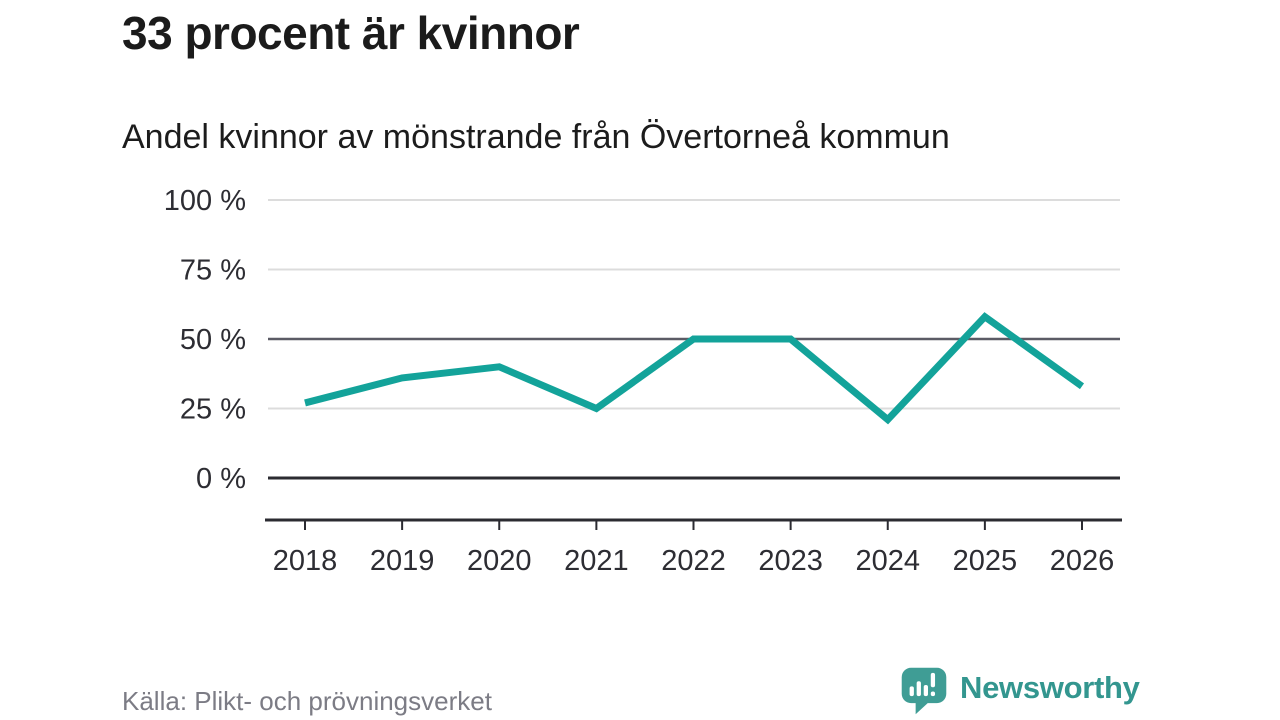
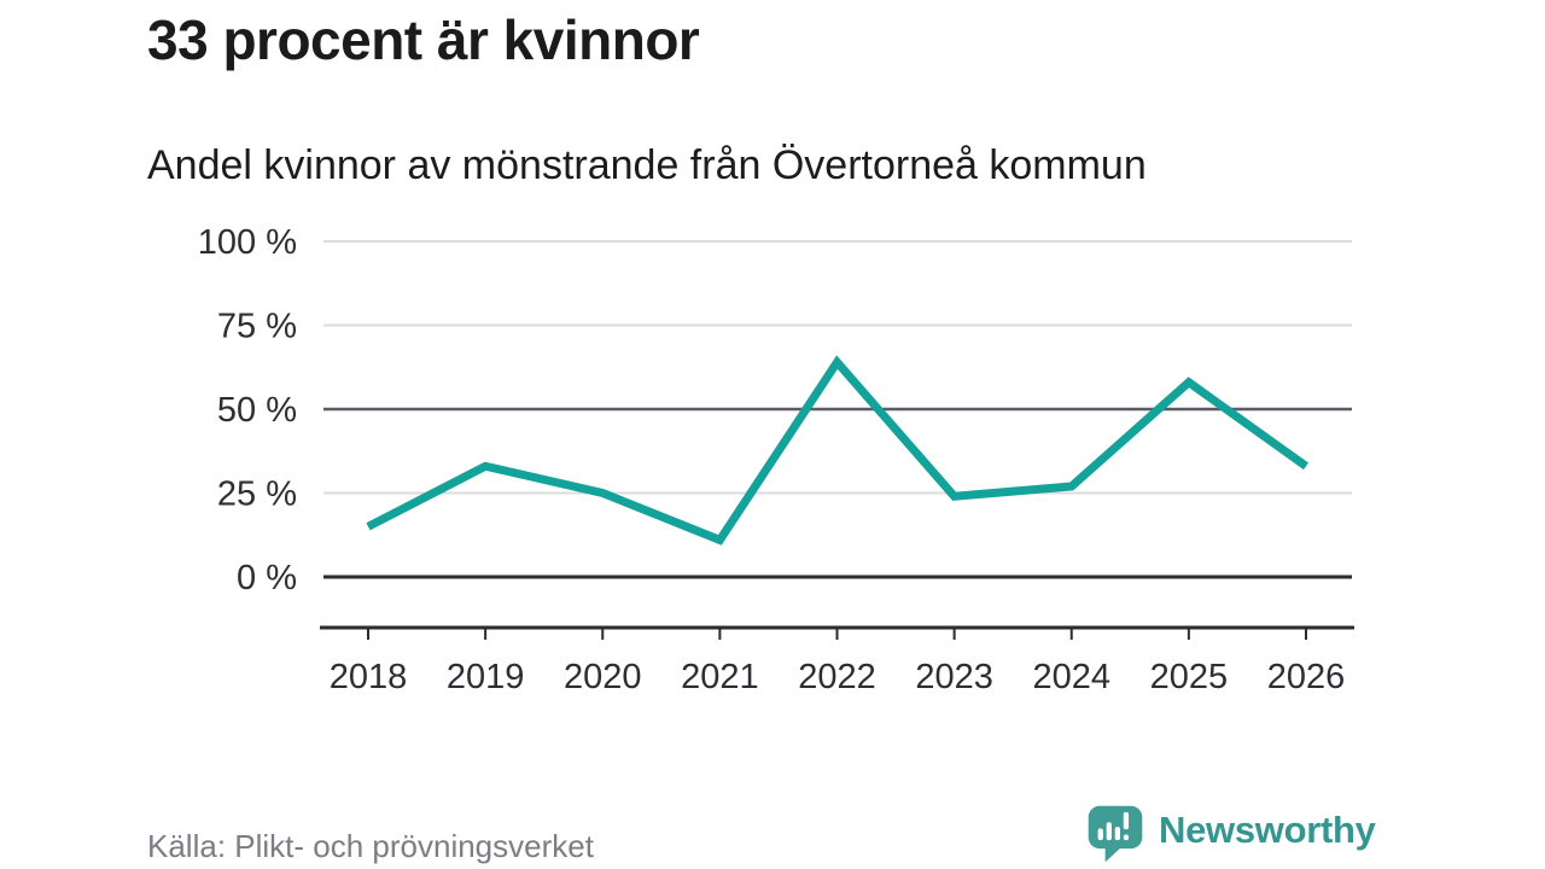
2018: 27% -> 15%
2019: 36% -> 33%
2020: 40% -> 25%
2021: 25% -> 11%
2022: 50% -> 64%
2023: 50% -> 24%
2024: 21% -> 27%
